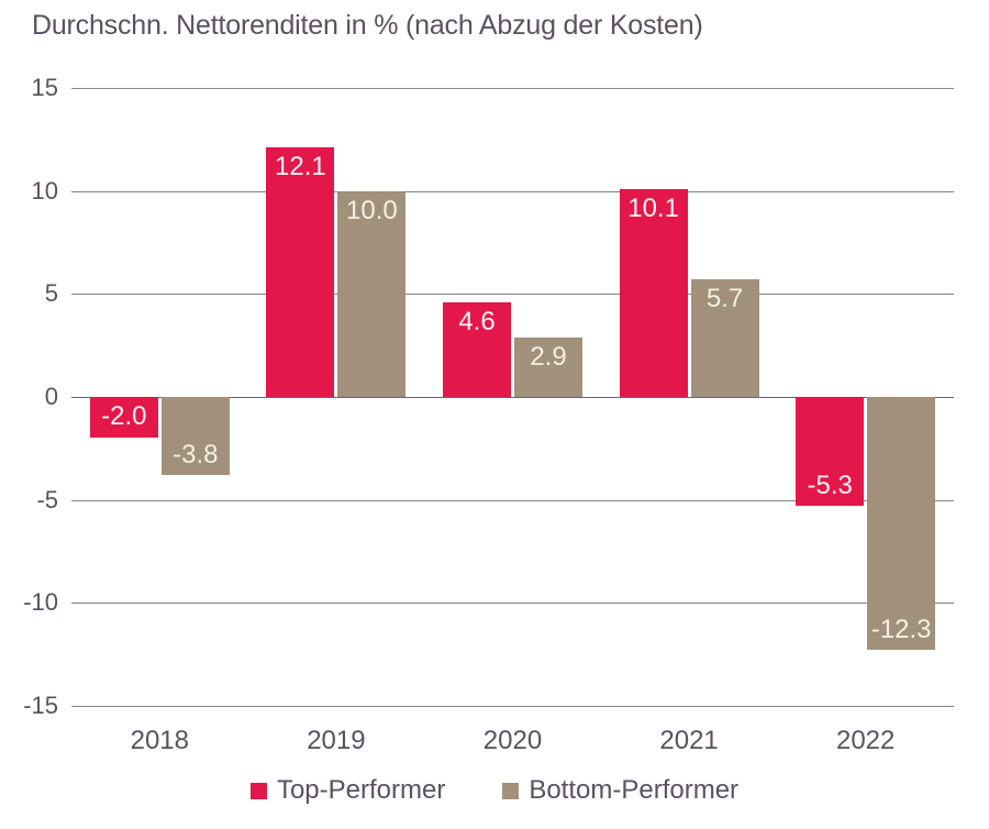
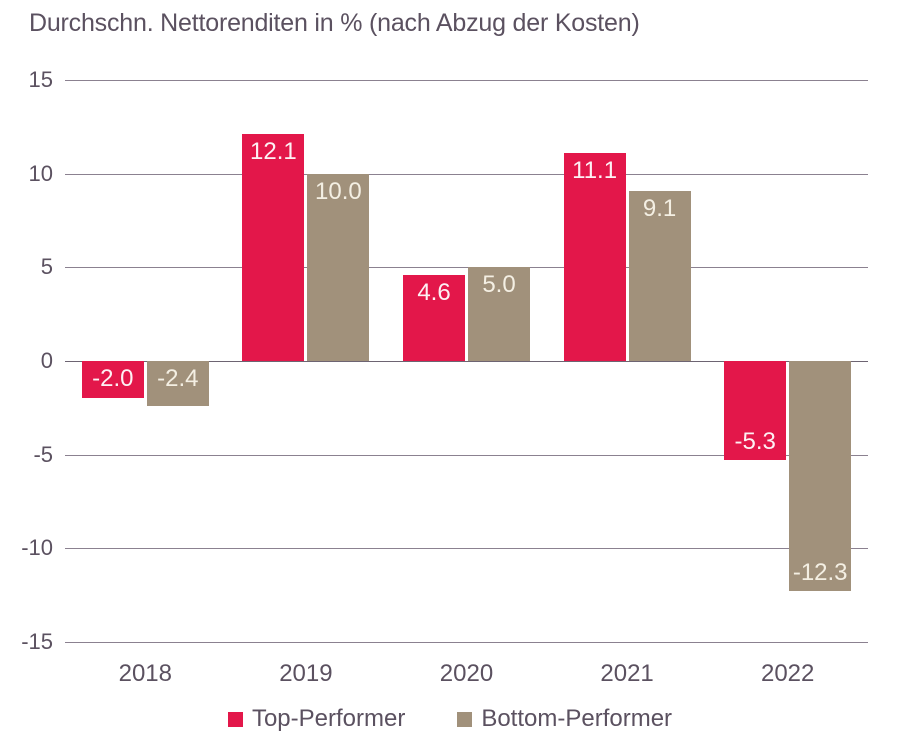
Bottom-Performer/2018: -3.8 -> -2.4
Bottom-Performer/2020: 2.9 -> 5.0
Top-Performer/2021: 10.1 -> 11.1
Bottom-Performer/2021: 5.7 -> 9.1
